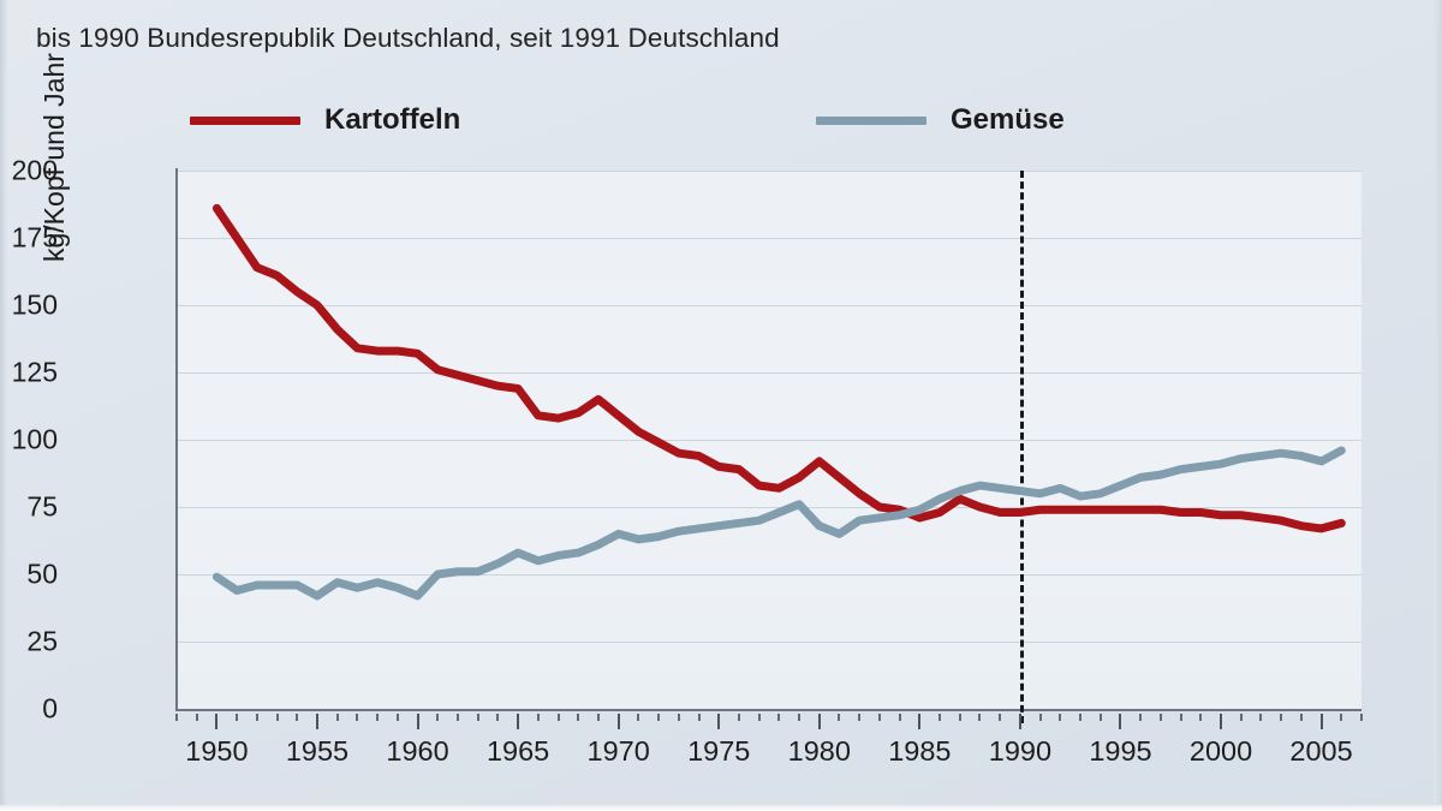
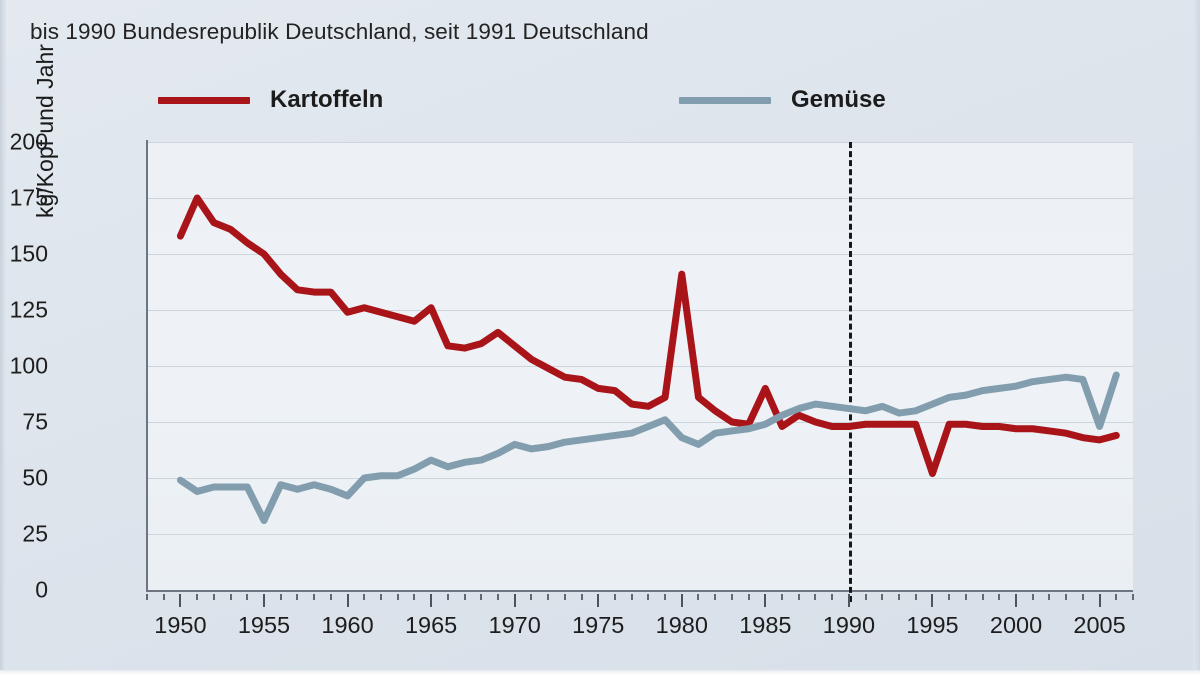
Kartoffeln/1950: 186 -> 158
Gemüse/1955: 42 -> 31
Kartoffeln/1960: 132 -> 124
Kartoffeln/1965: 119 -> 126
Kartoffeln/1980: 92 -> 141
Kartoffeln/1985: 71 -> 90
Kartoffeln/1995: 74 -> 52
Gemüse/2005: 92 -> 73
